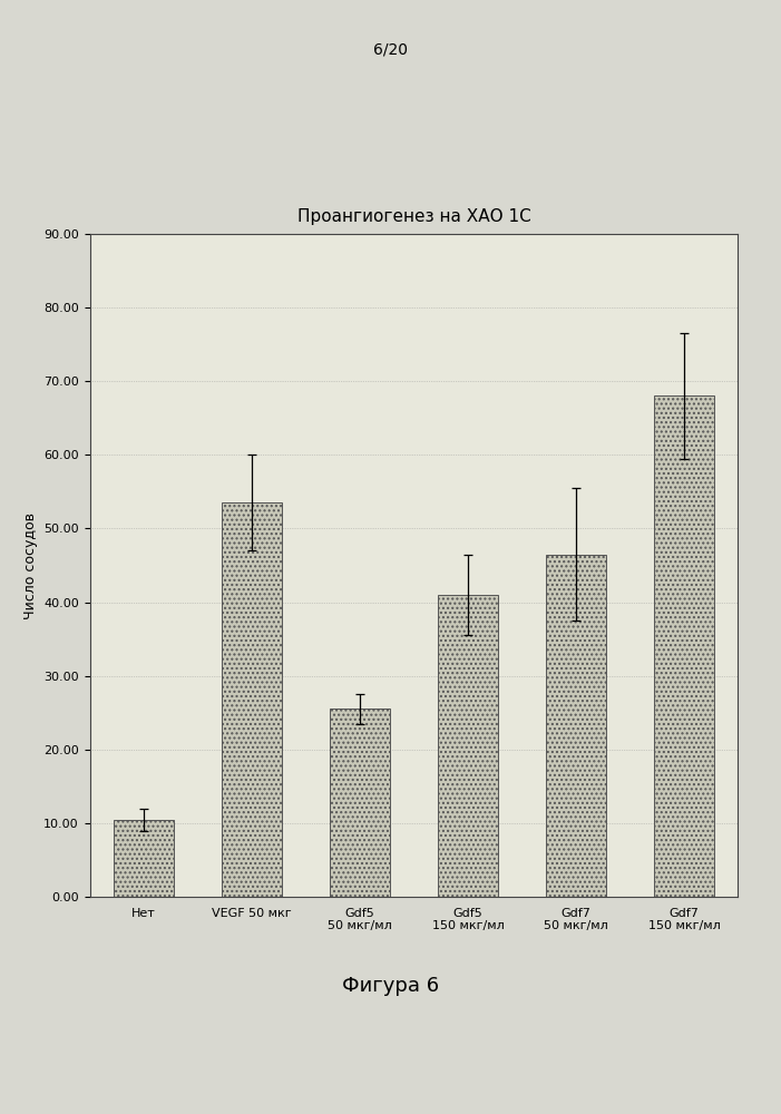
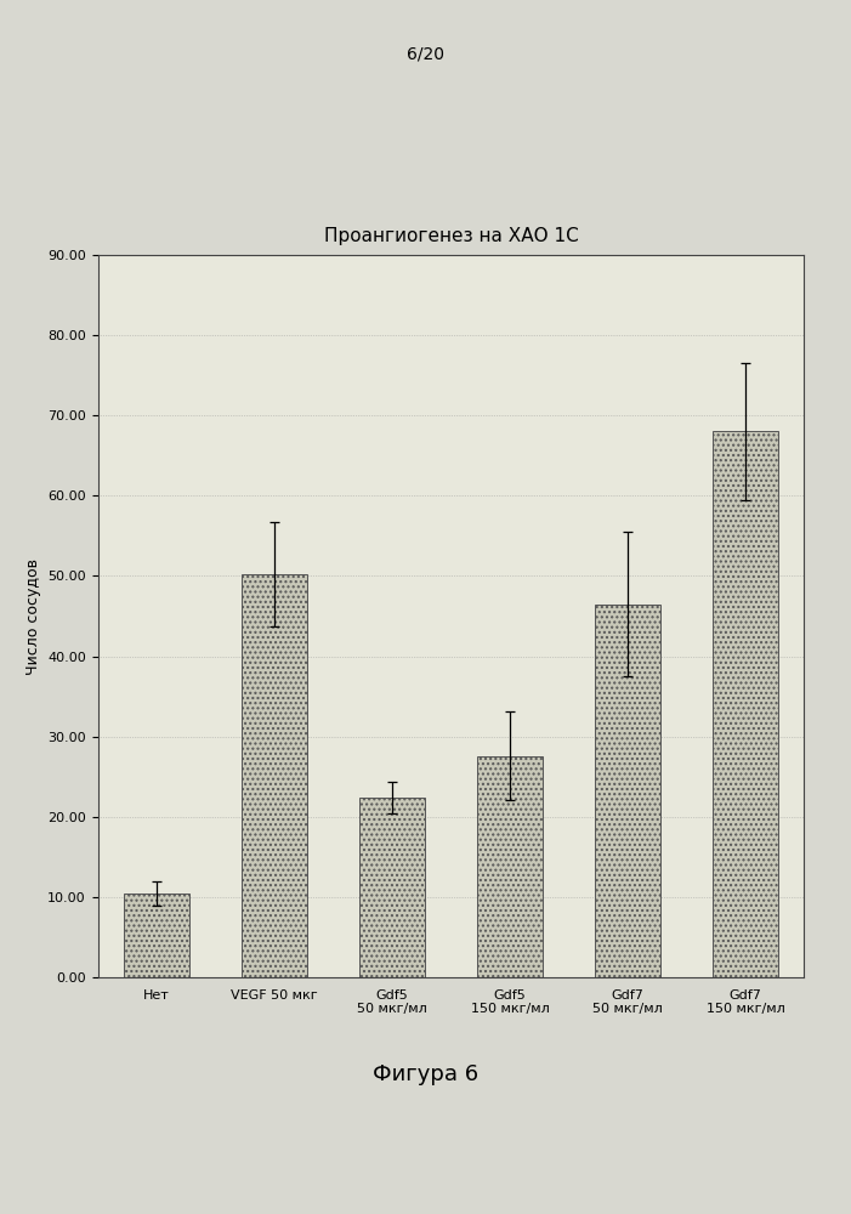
VEGF 50 мкг: 53.5 -> 50.2
Gdf5 50 мкг/мл: 25.5 -> 22.4
Gdf5 150 мкг/мл: 41.0 -> 27.6
